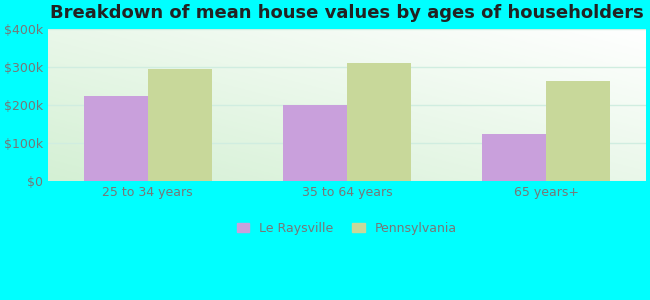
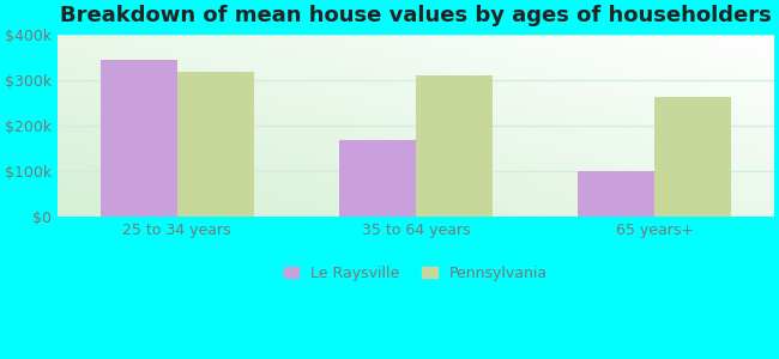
Le Raysville/25 to 34 years: $225k -> $345k
Pennsylvania/25 to 34 years: $295k -> $320k
Le Raysville/35 to 64 years: $200k -> $170k
Le Raysville/65 years+: $125k -> $100k
